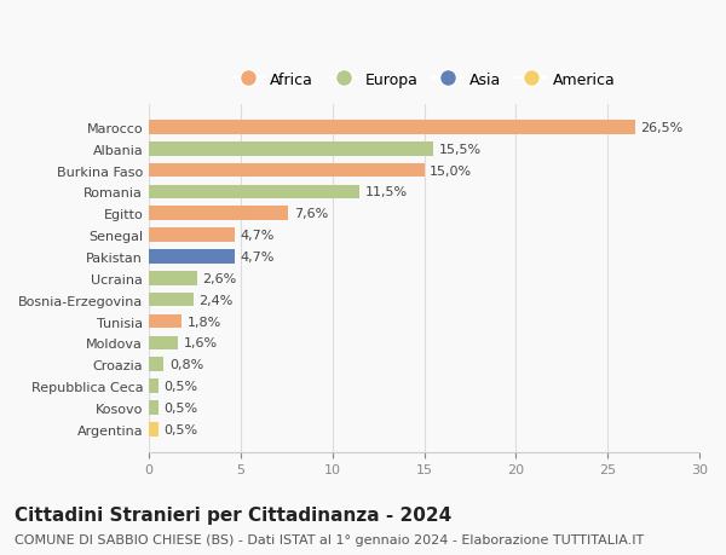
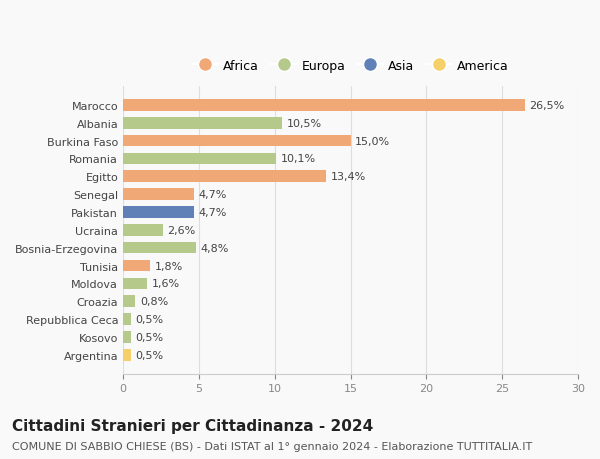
Albania: 15,5% -> 10,5%
Romania: 11,5% -> 10,1%
Egitto: 7,6% -> 13,4%
Bosnia-Erzegovina: 2,4% -> 4,8%
